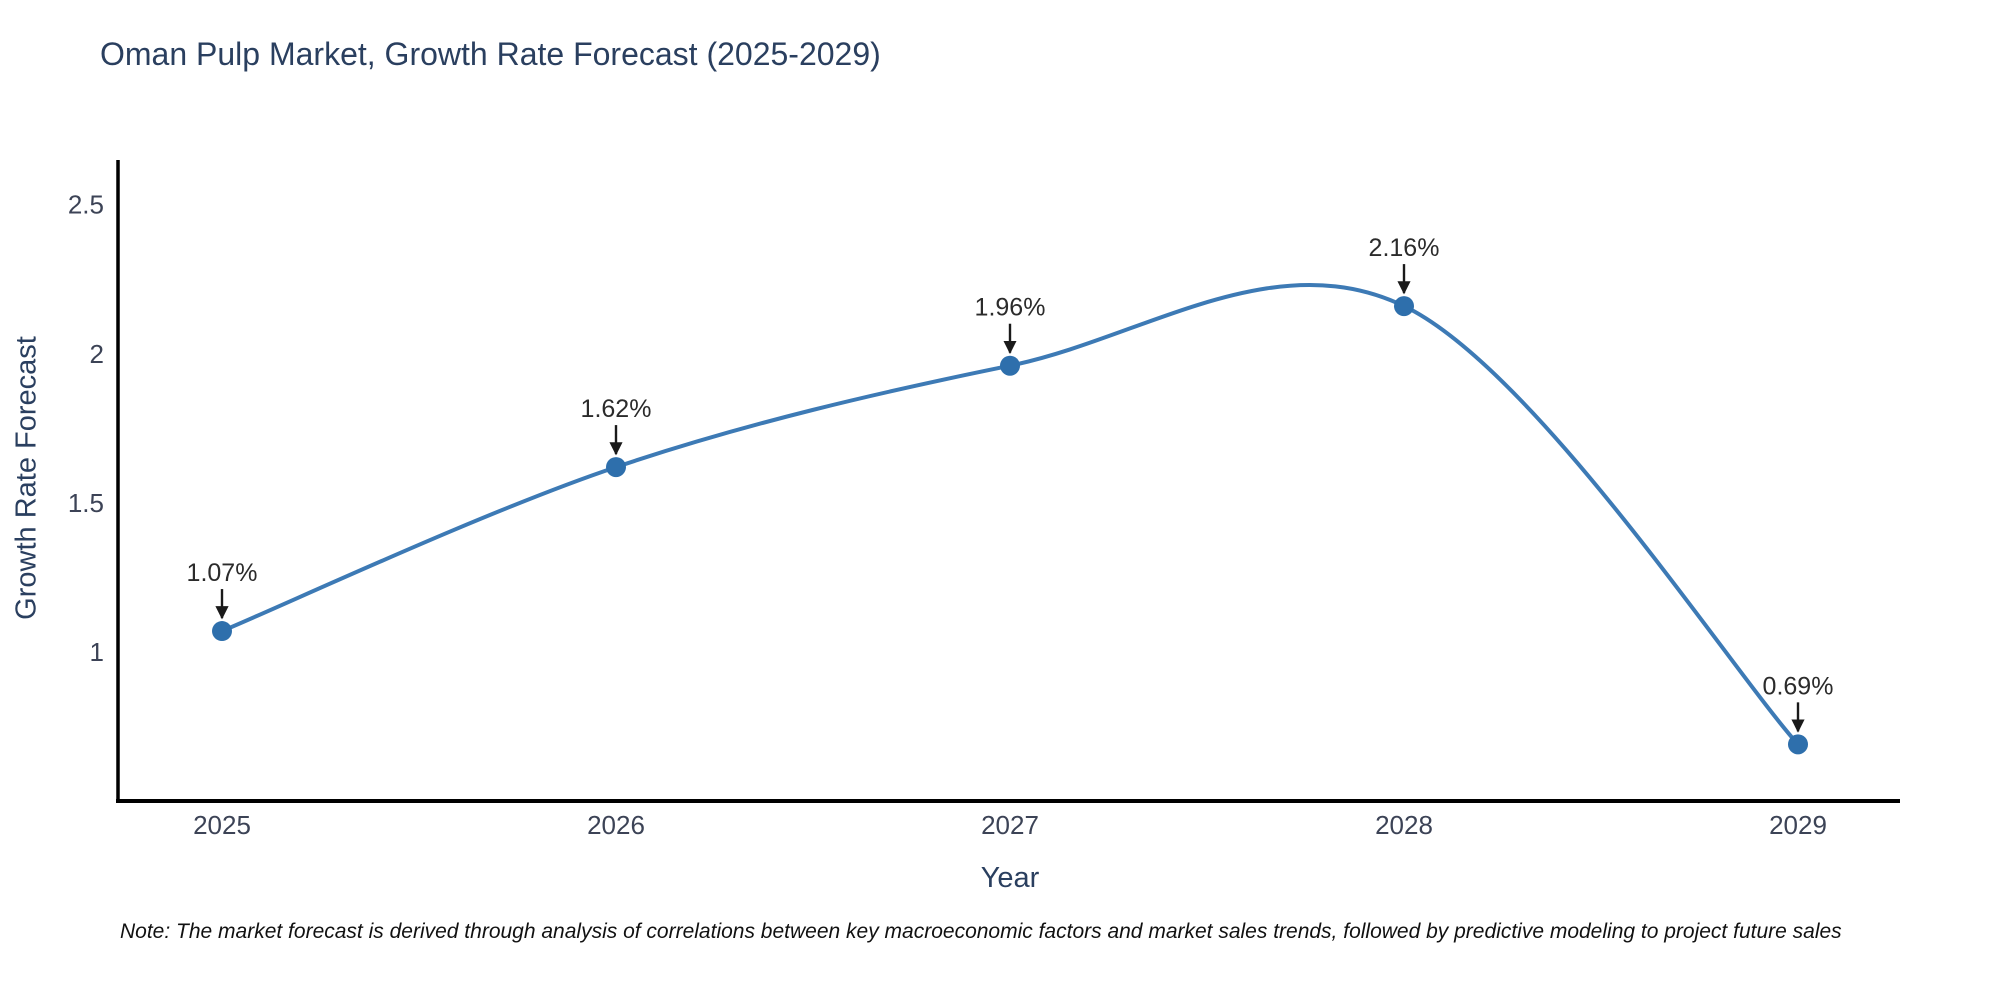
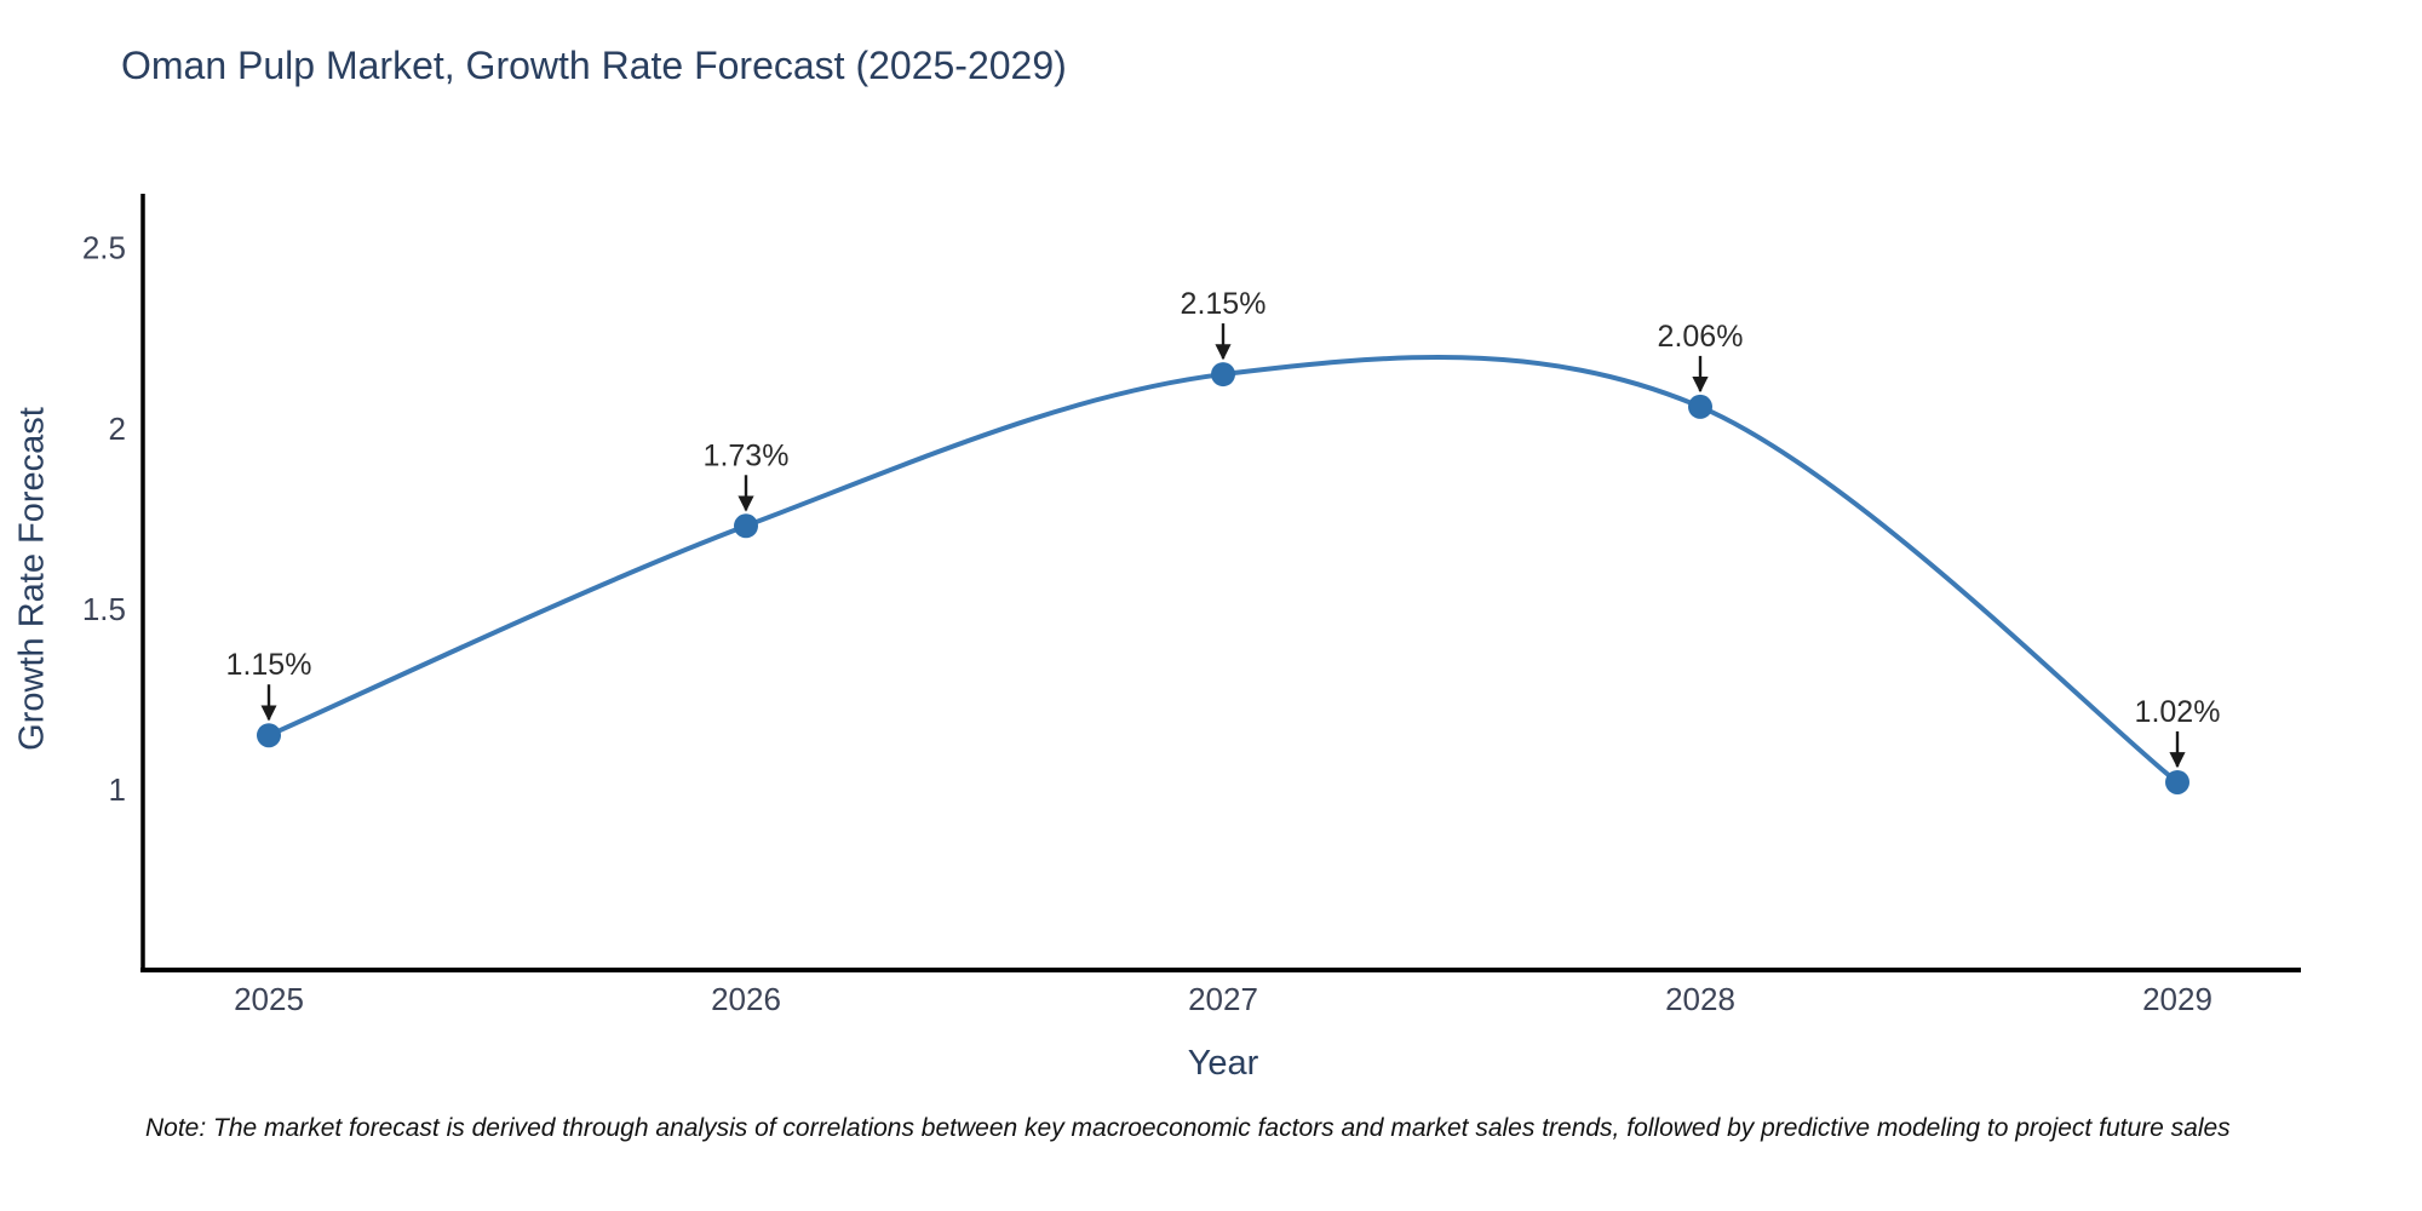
2025: 1.07% -> 1.15%
2026: 1.62% -> 1.73%
2027: 1.96% -> 2.15%
2028: 2.16% -> 2.06%
2029: 0.69% -> 1.02%
